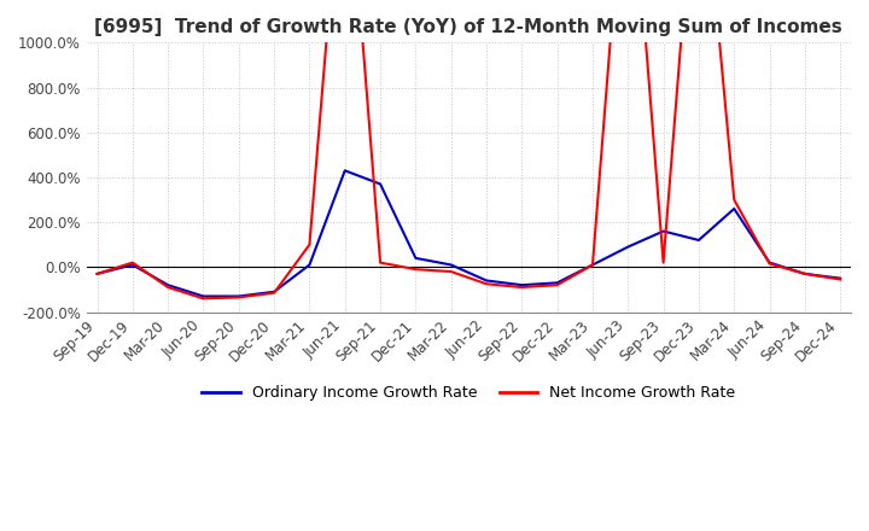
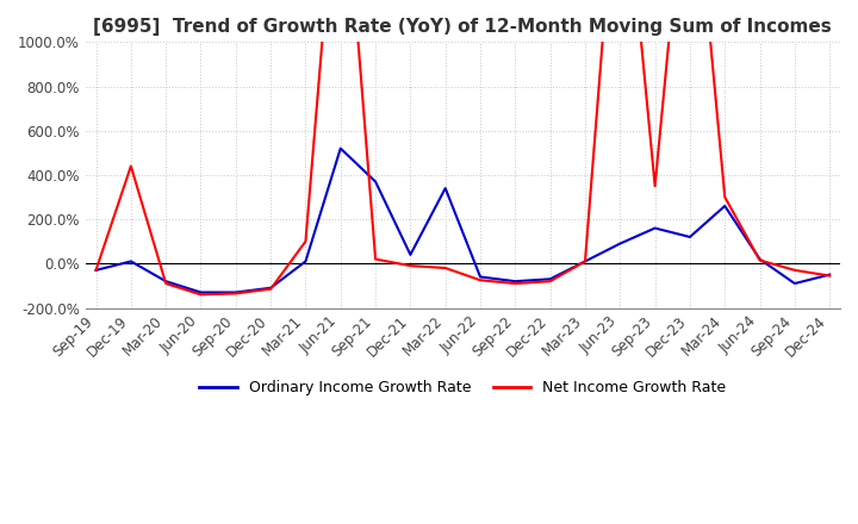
Net Income Growth Rate/Dec-19: 20% -> 440%
Ordinary Income Growth Rate/Jun-21: 430% -> 520%
Ordinary Income Growth Rate/Mar-22: 10% -> 340%
Net Income Growth Rate/Sep-23: 20% -> 350%
Ordinary Income Growth Rate/Sep-24: -30% -> -90%
